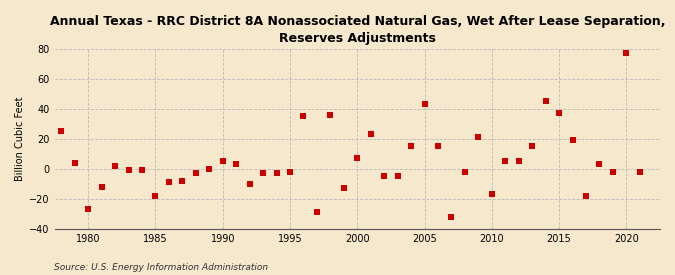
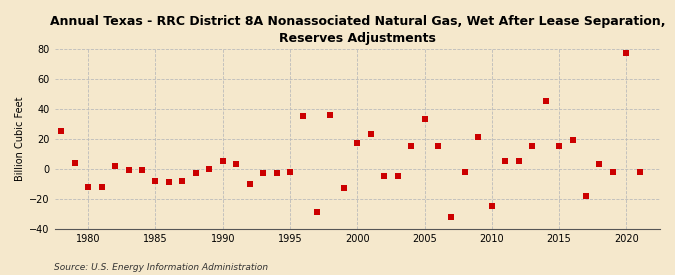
1980: -27 -> -12
1985: -18 -> -8
2000: 7 -> 17
2005: 43 -> 33
2010: -17 -> -25
2015: 37 -> 15
